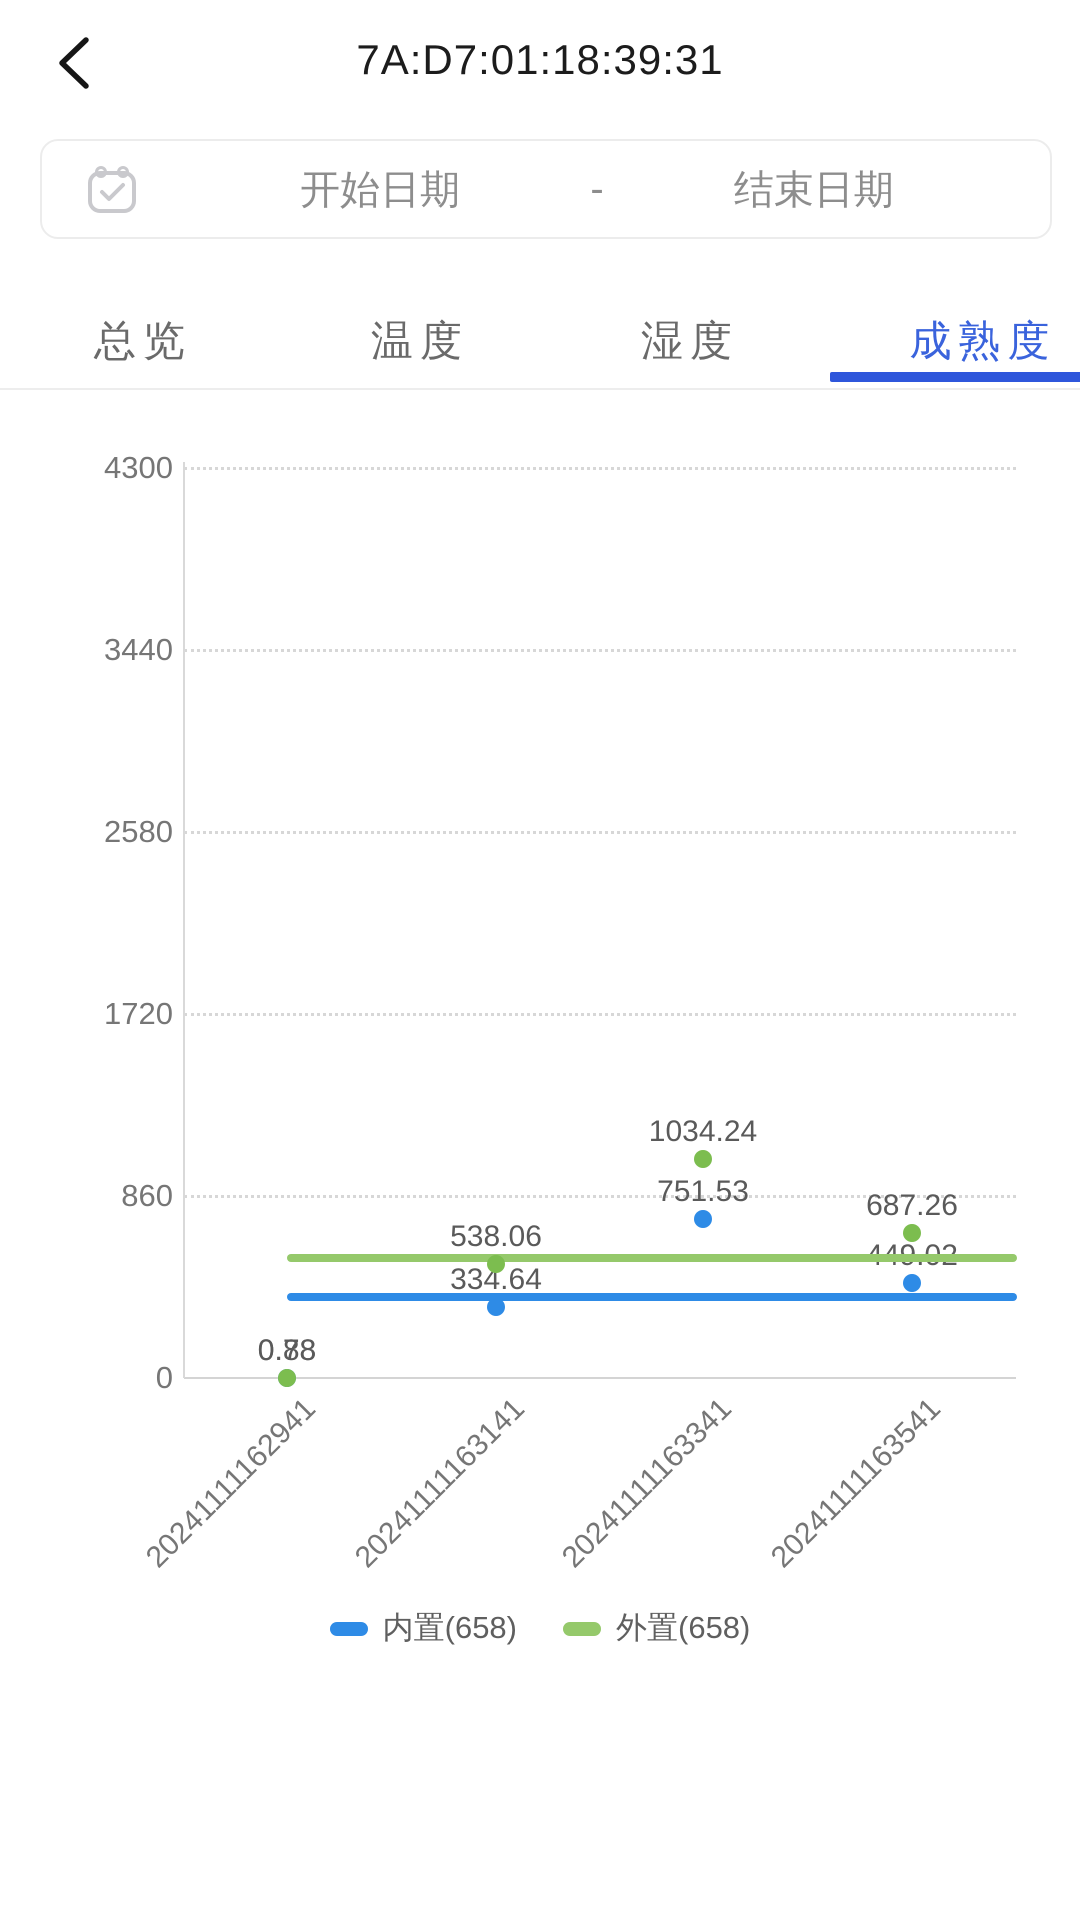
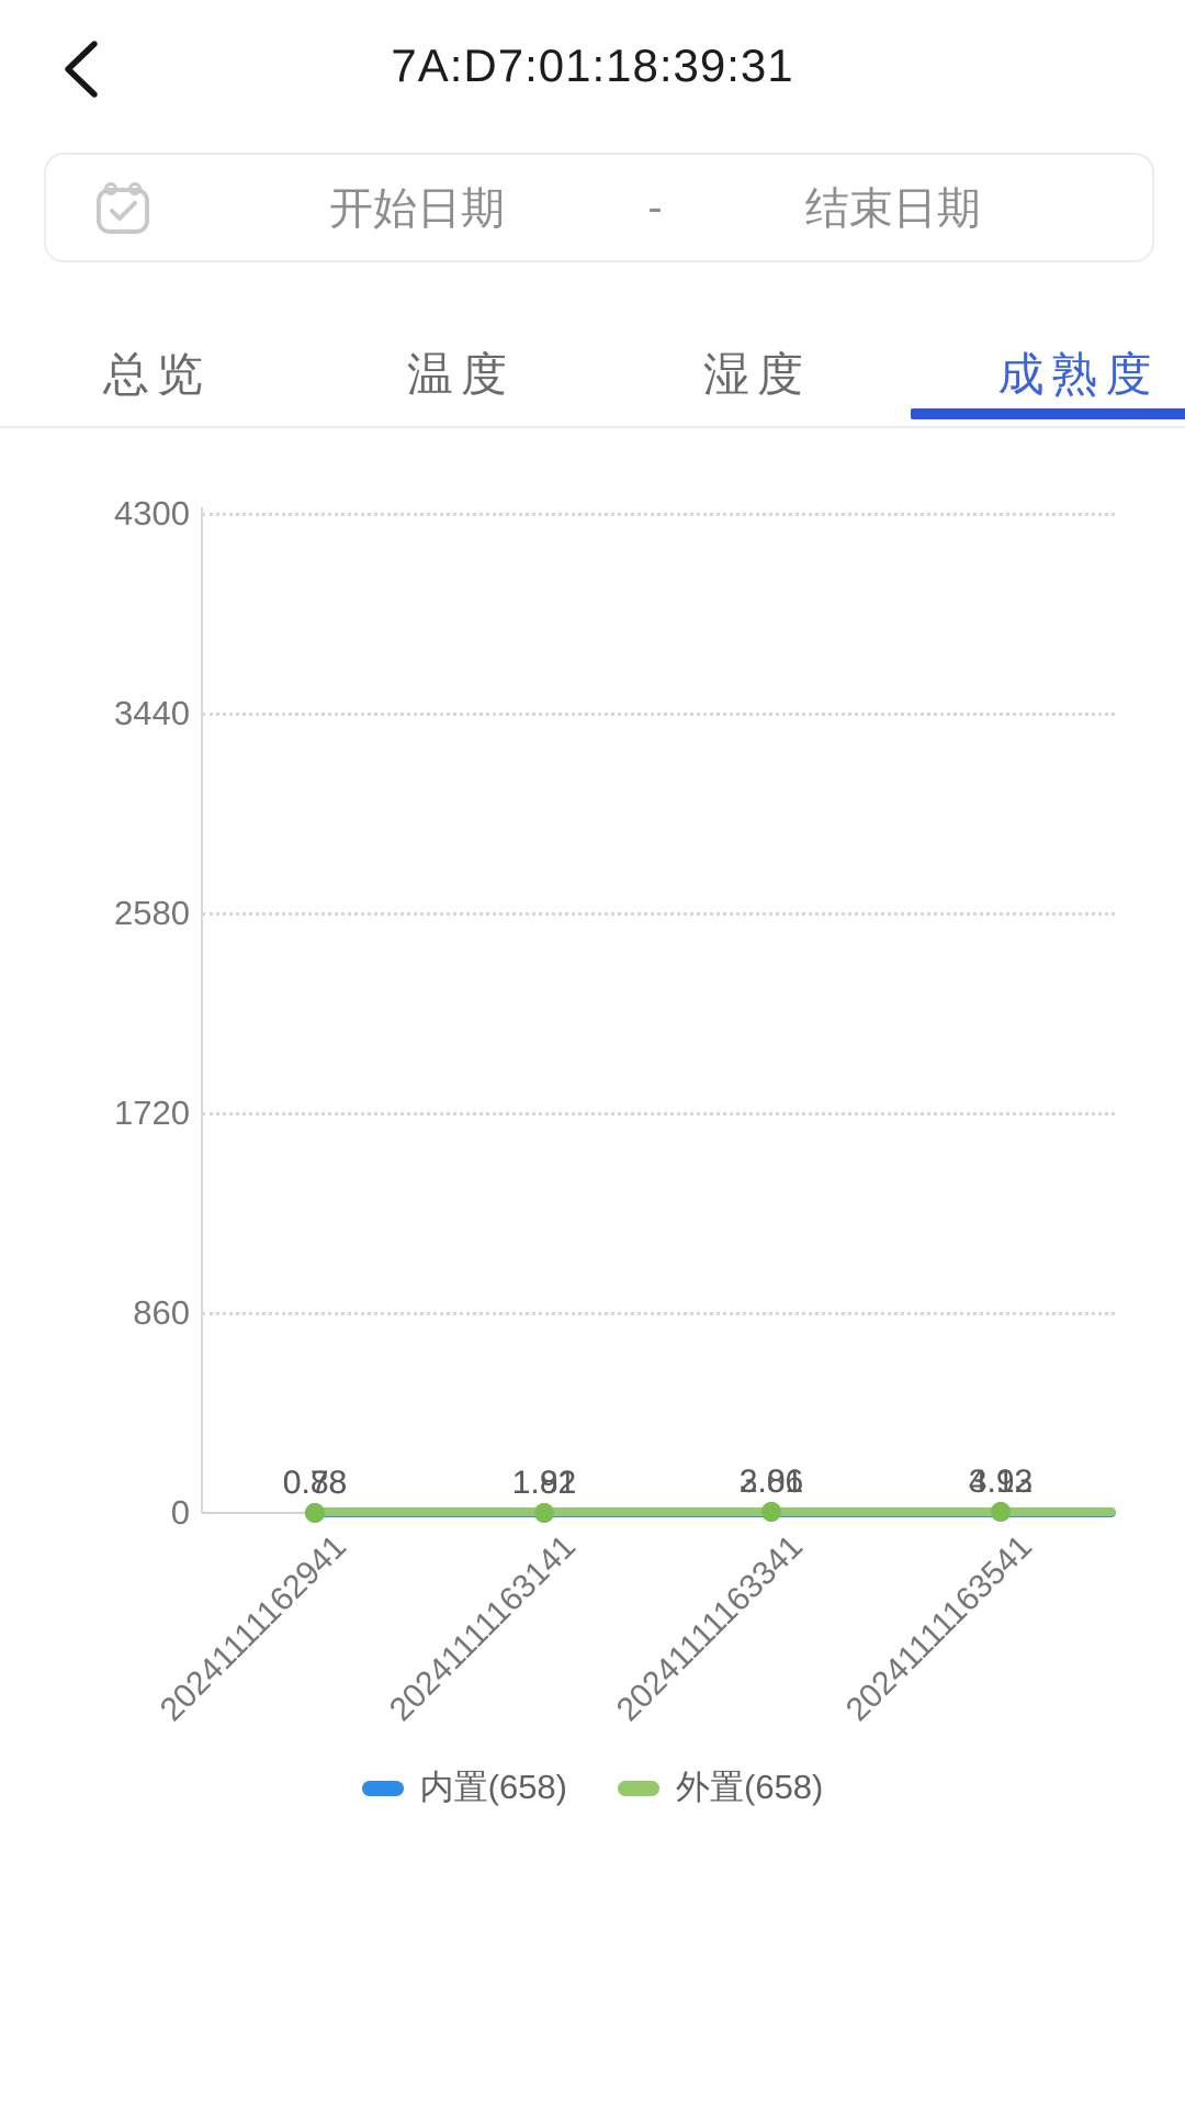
内置(658)/20241111163141: 334.64 -> 1.81
外置(658)/20241111163141: 538.06 -> 1.92
内置(658)/20241111163341: 751.53 -> 2.86
外置(658)/20241111163341: 1034.24 -> 3.01
内置(658)/20241111163541: 449.02 -> 3.92
外置(658)/20241111163541: 687.26 -> 4.13
